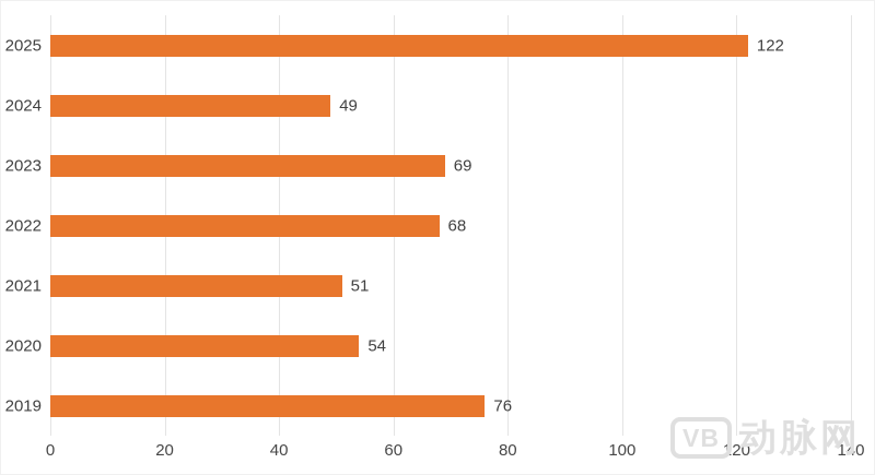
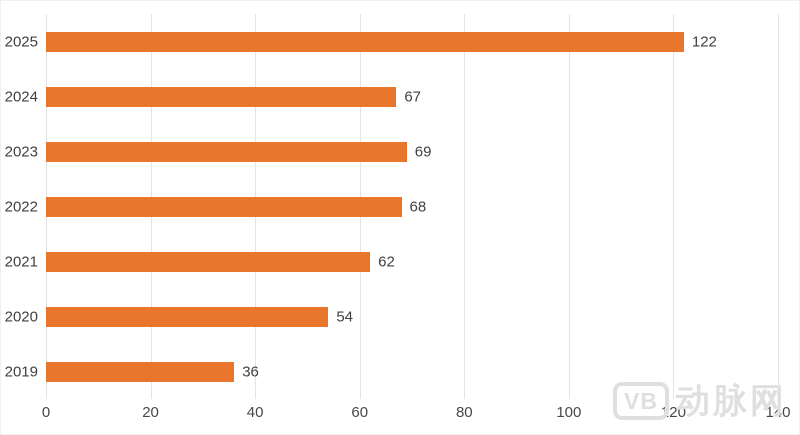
2024: 49 -> 67
2021: 51 -> 62
2019: 76 -> 36
